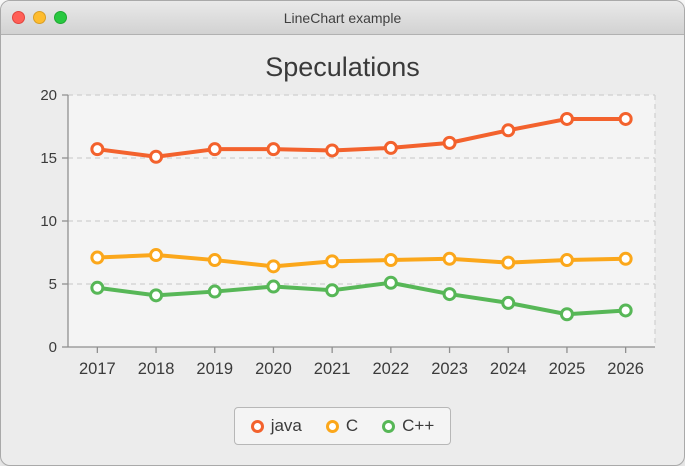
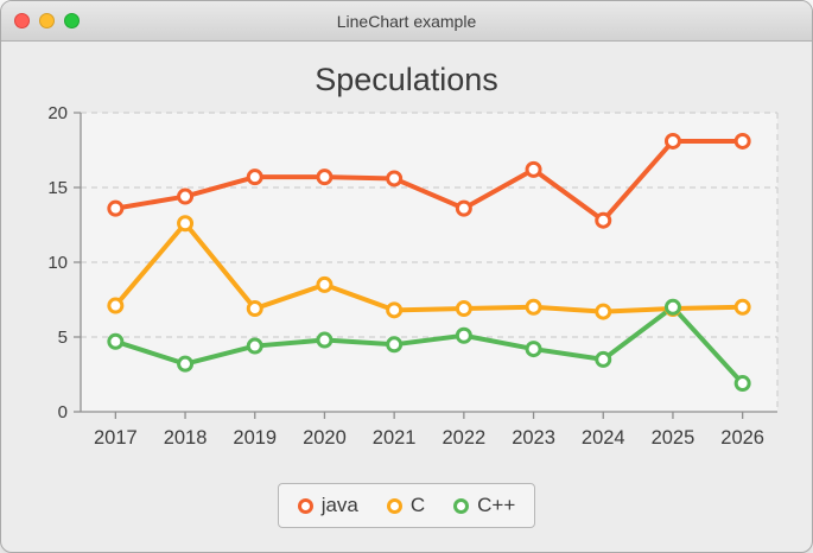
java/2017: 15.7 -> 13.6
java/2018: 15.1 -> 14.4
C/2018: 7.3 -> 12.6
C++/2018: 4.1 -> 3.2
C/2020: 6.4 -> 8.5
java/2022: 15.8 -> 13.6
java/2024: 17.2 -> 12.8
C++/2025: 2.6 -> 7.0
C++/2026: 2.9 -> 1.9
